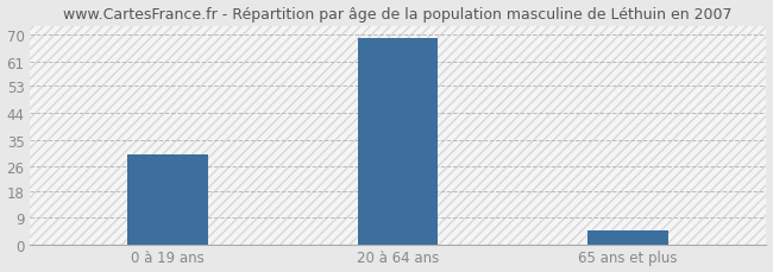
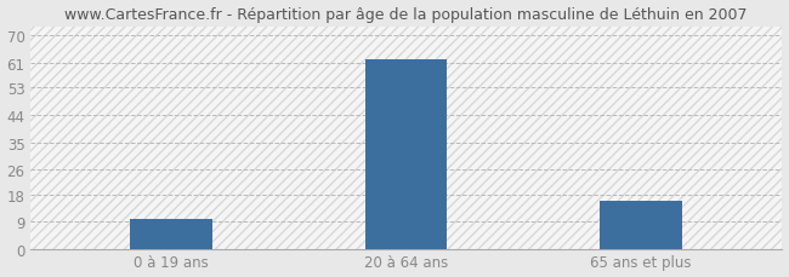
0 à 19 ans: 30 -> 10
20 à 64 ans: 69 -> 62
65 ans et plus: 5 -> 16
